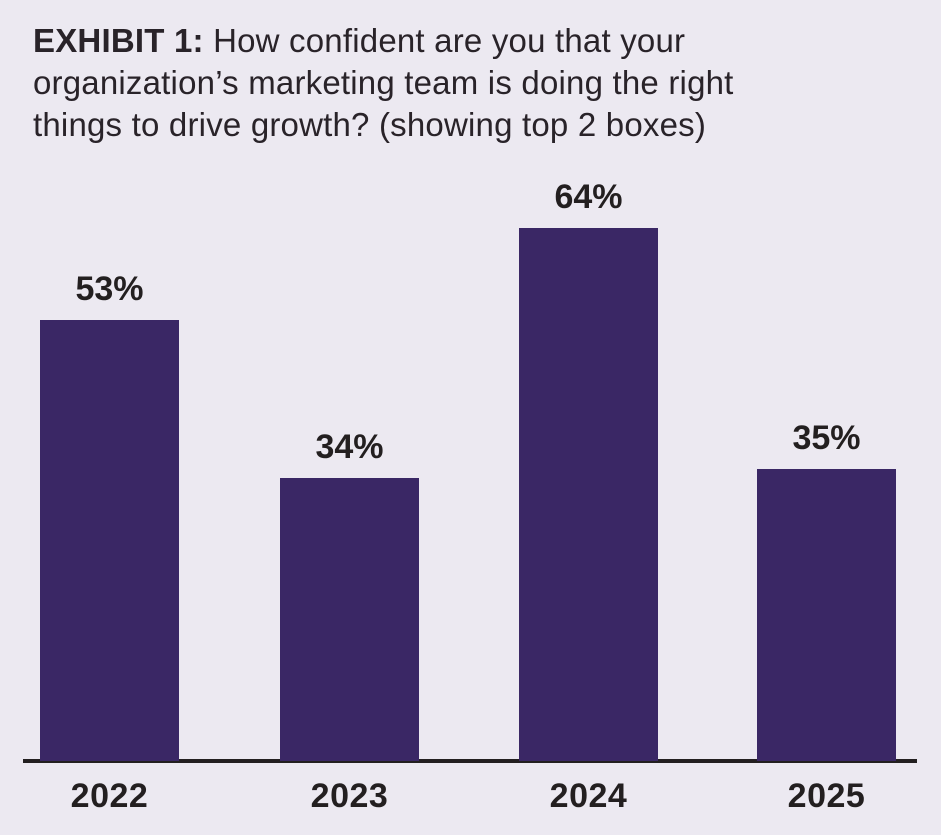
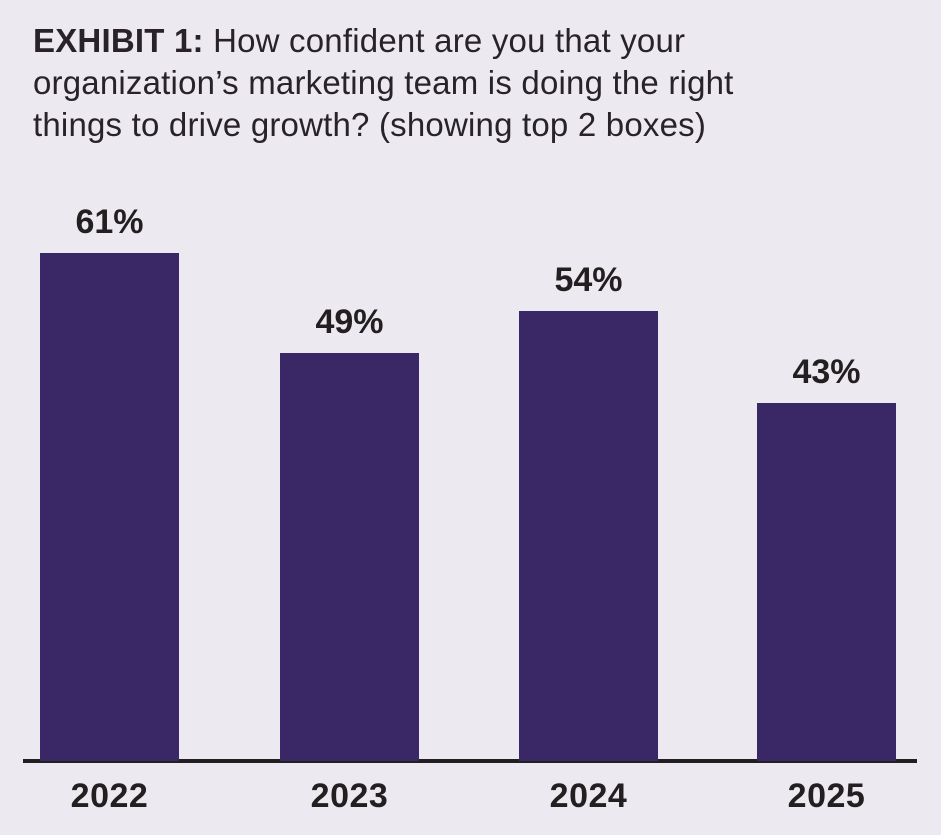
2022: 53% -> 61%
2023: 34% -> 49%
2024: 64% -> 54%
2025: 35% -> 43%
